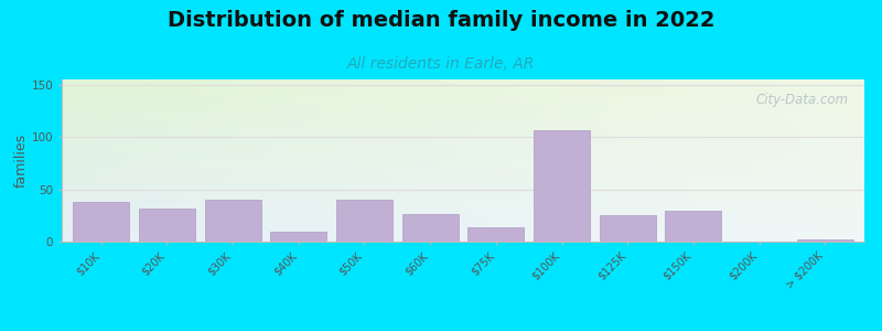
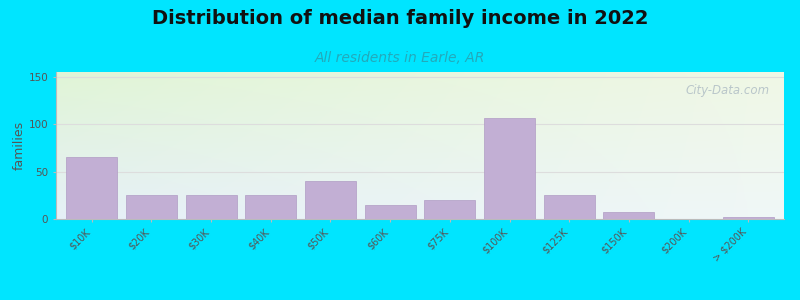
$10K: 38 -> 65
$20K: 32 -> 25
$30K: 40 -> 25
$40K: 10 -> 25
$60K: 26 -> 15
$75K: 14 -> 20
$150K: 30 -> 7
